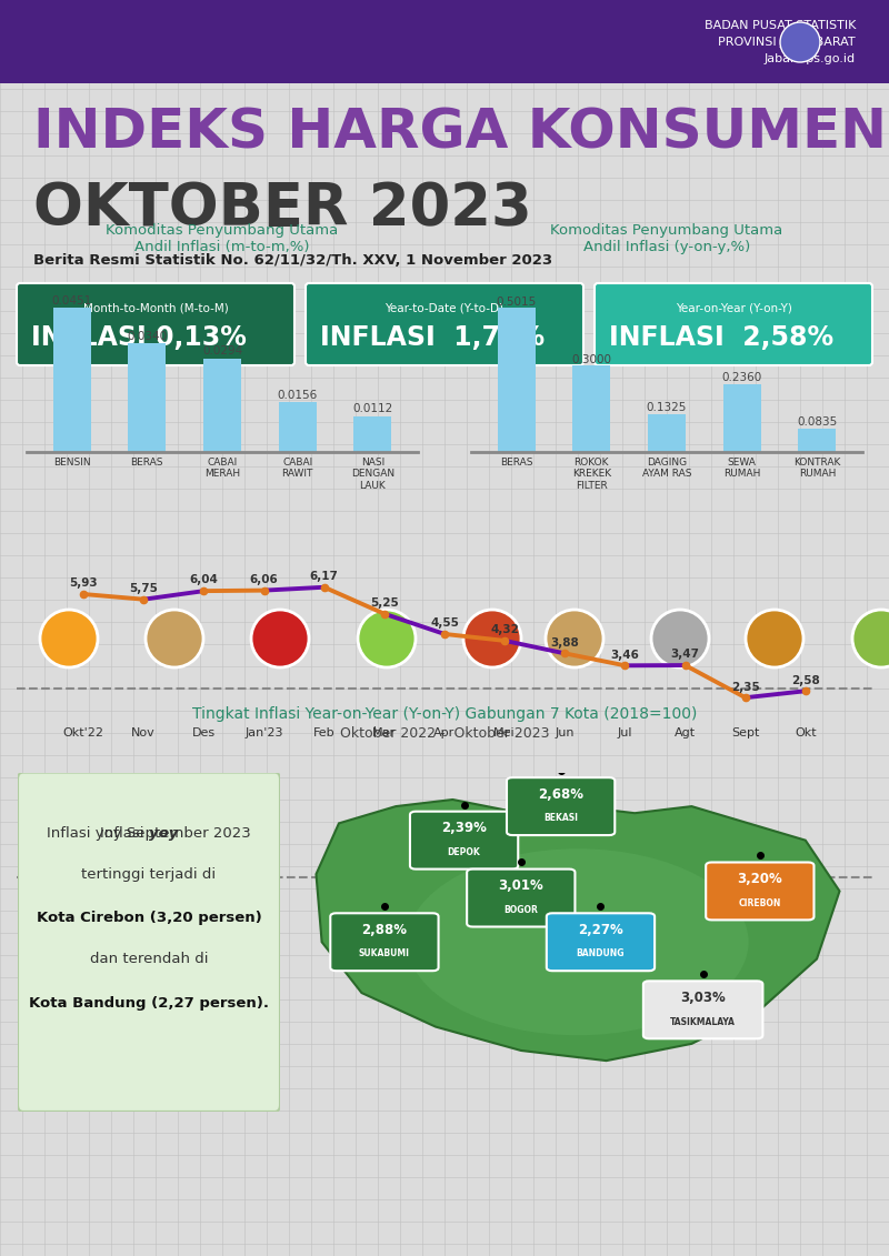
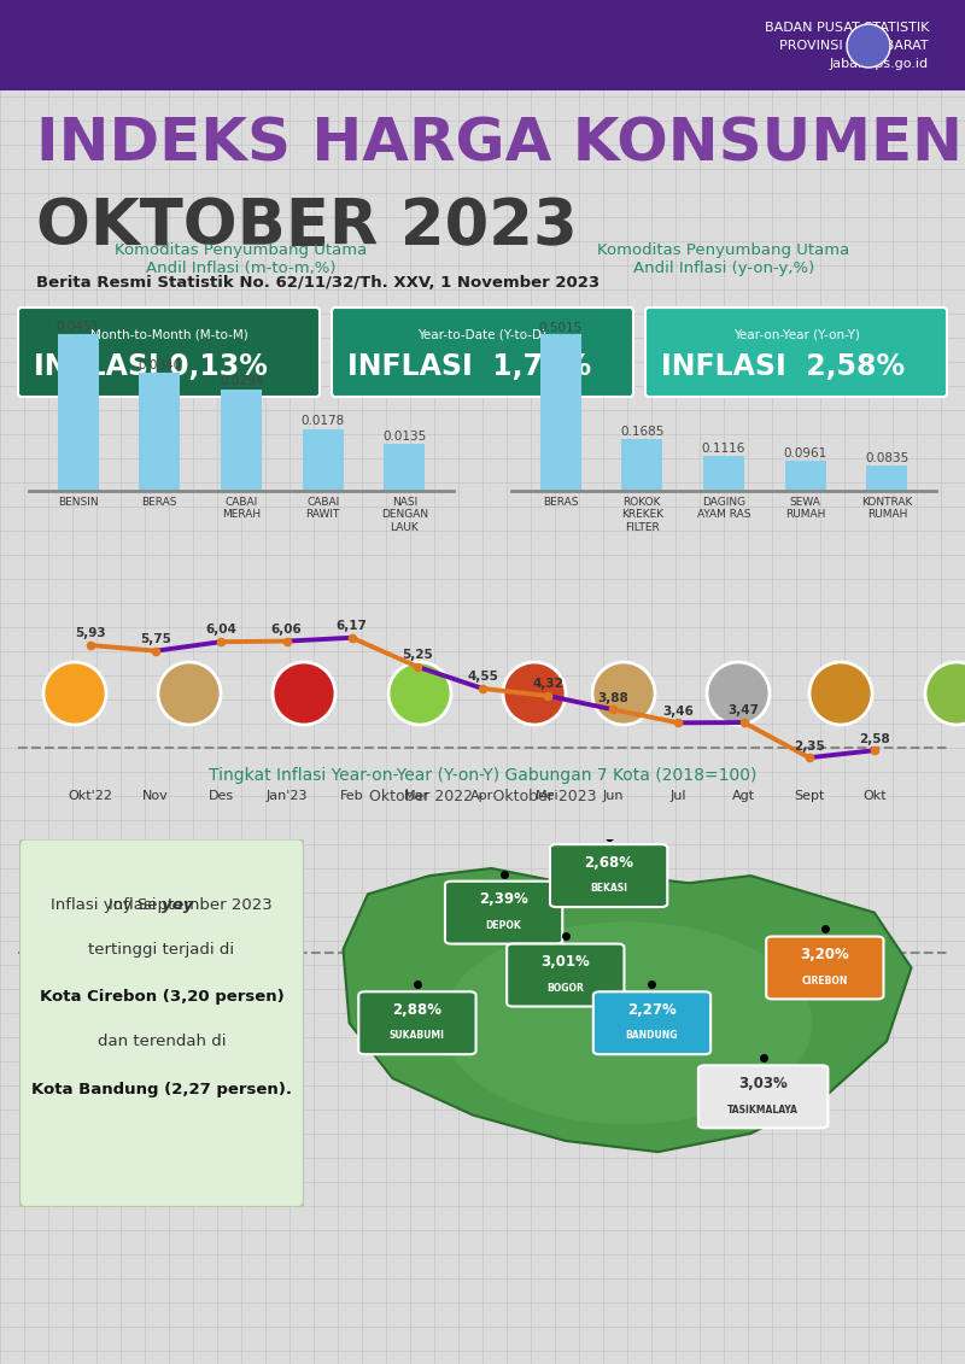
CABAI RAWIT: 0.0156 -> 0.0178
NASI DENGAN LAUK: 0.0112 -> 0.0135
Komoditas Penyumbang Utama Andil Inflasi (y-on-y,%)/ROKOK KREKEK FILTER: 0.3000 -> 0.1685
Komoditas Penyumbang Utama Andil Inflasi (y-on-y,%)/DAGING AYAM RAS: 0.1325 -> 0.1116
Komoditas Penyumbang Utama Andil Inflasi (y-on-y,%)/SEWA RUMAH: 0.2360 -> 0.0961
